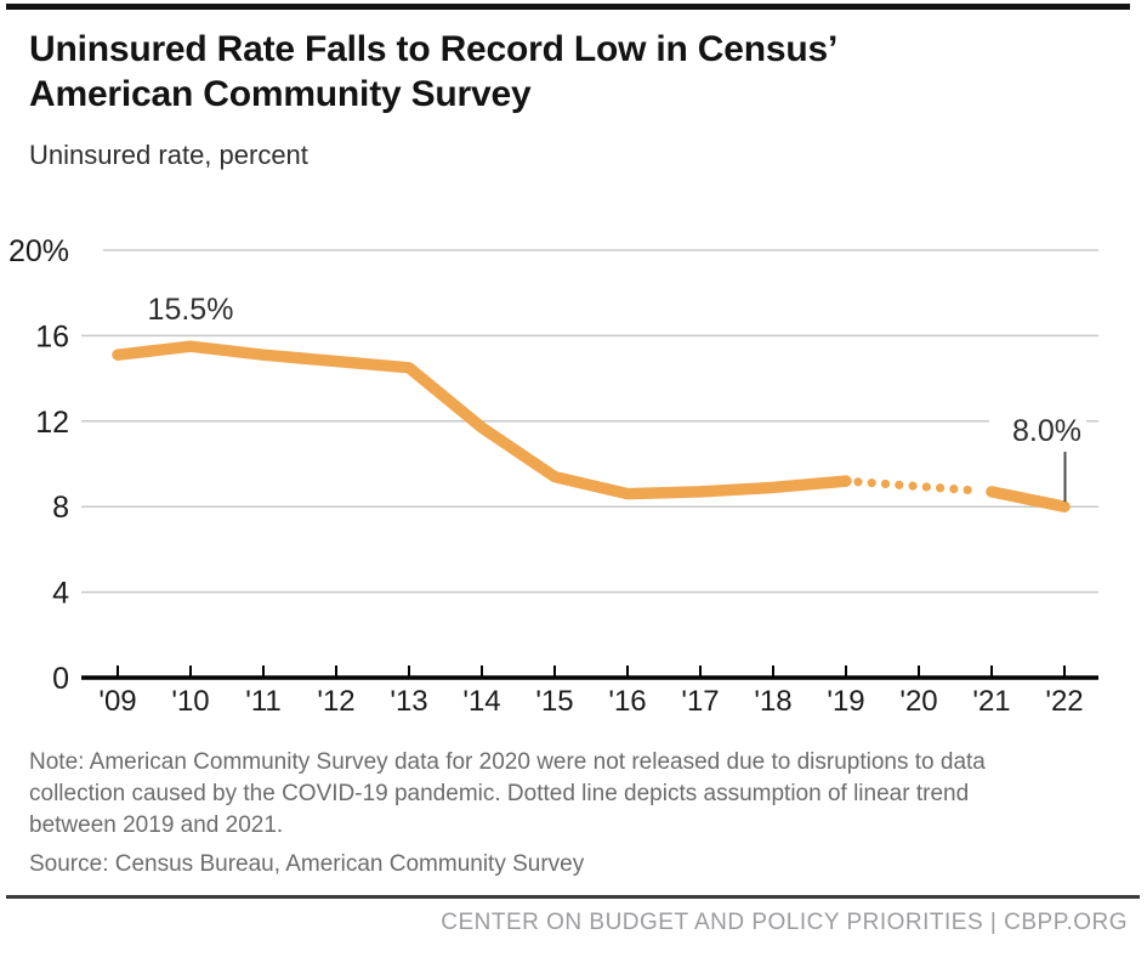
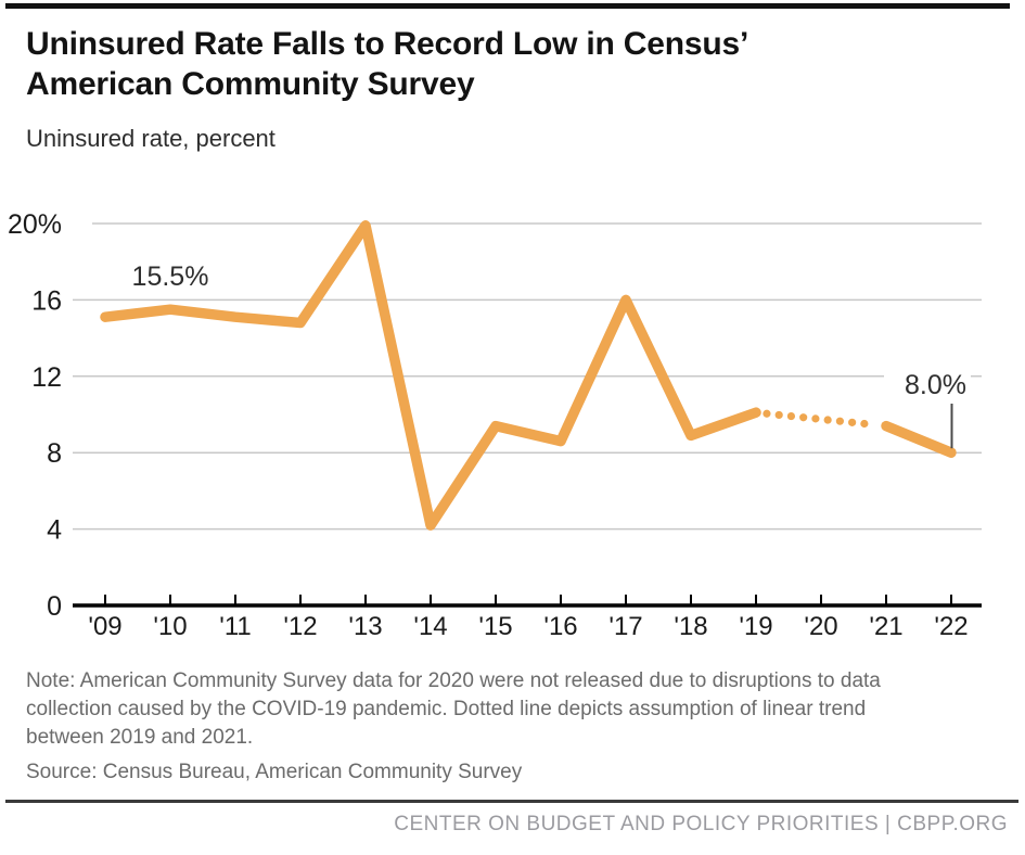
'13: 14.5% -> 19.9%
'14: 11.7% -> 4.2%
'17: 8.7% -> 16.0%
'19: 9.2% -> 10.1%
'21: 8.7% -> 9.4%
